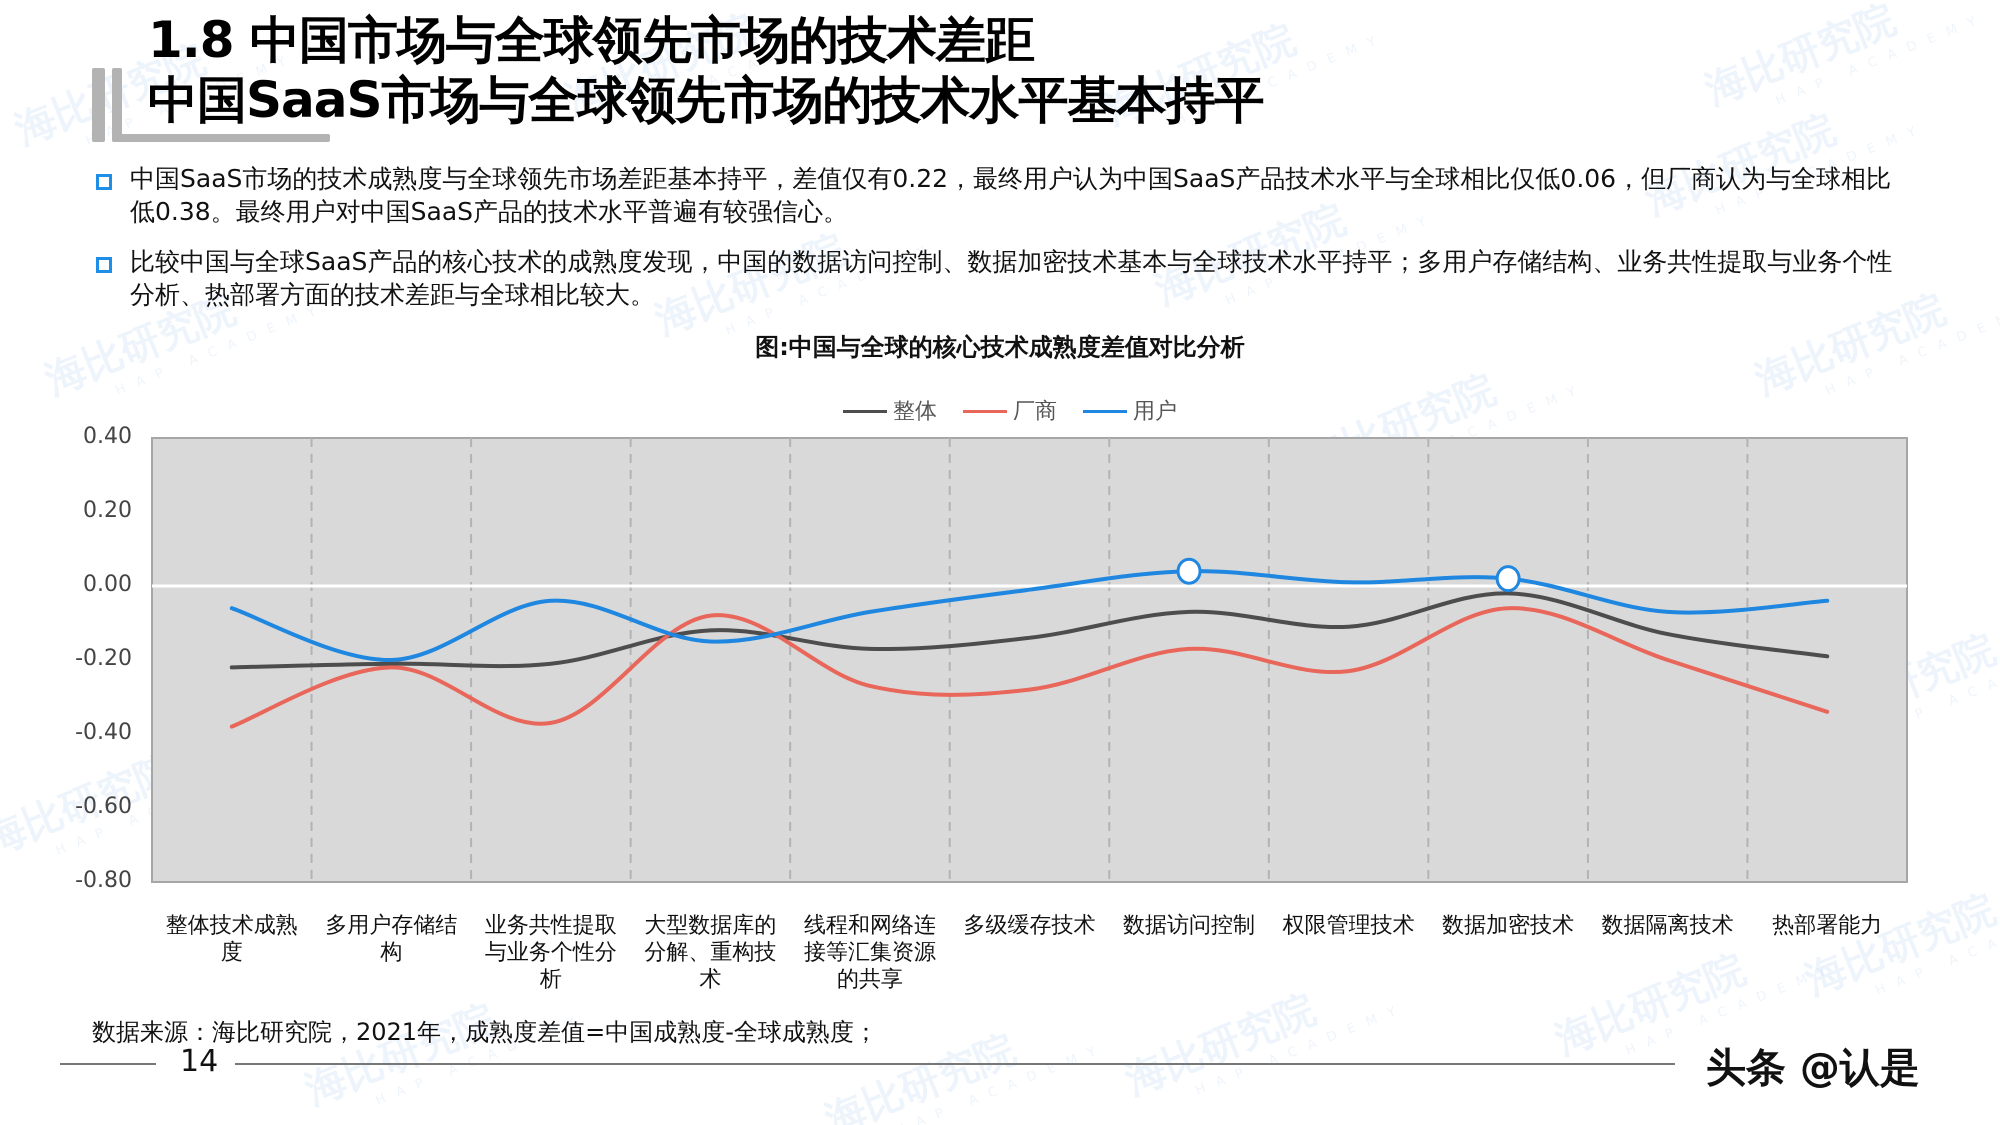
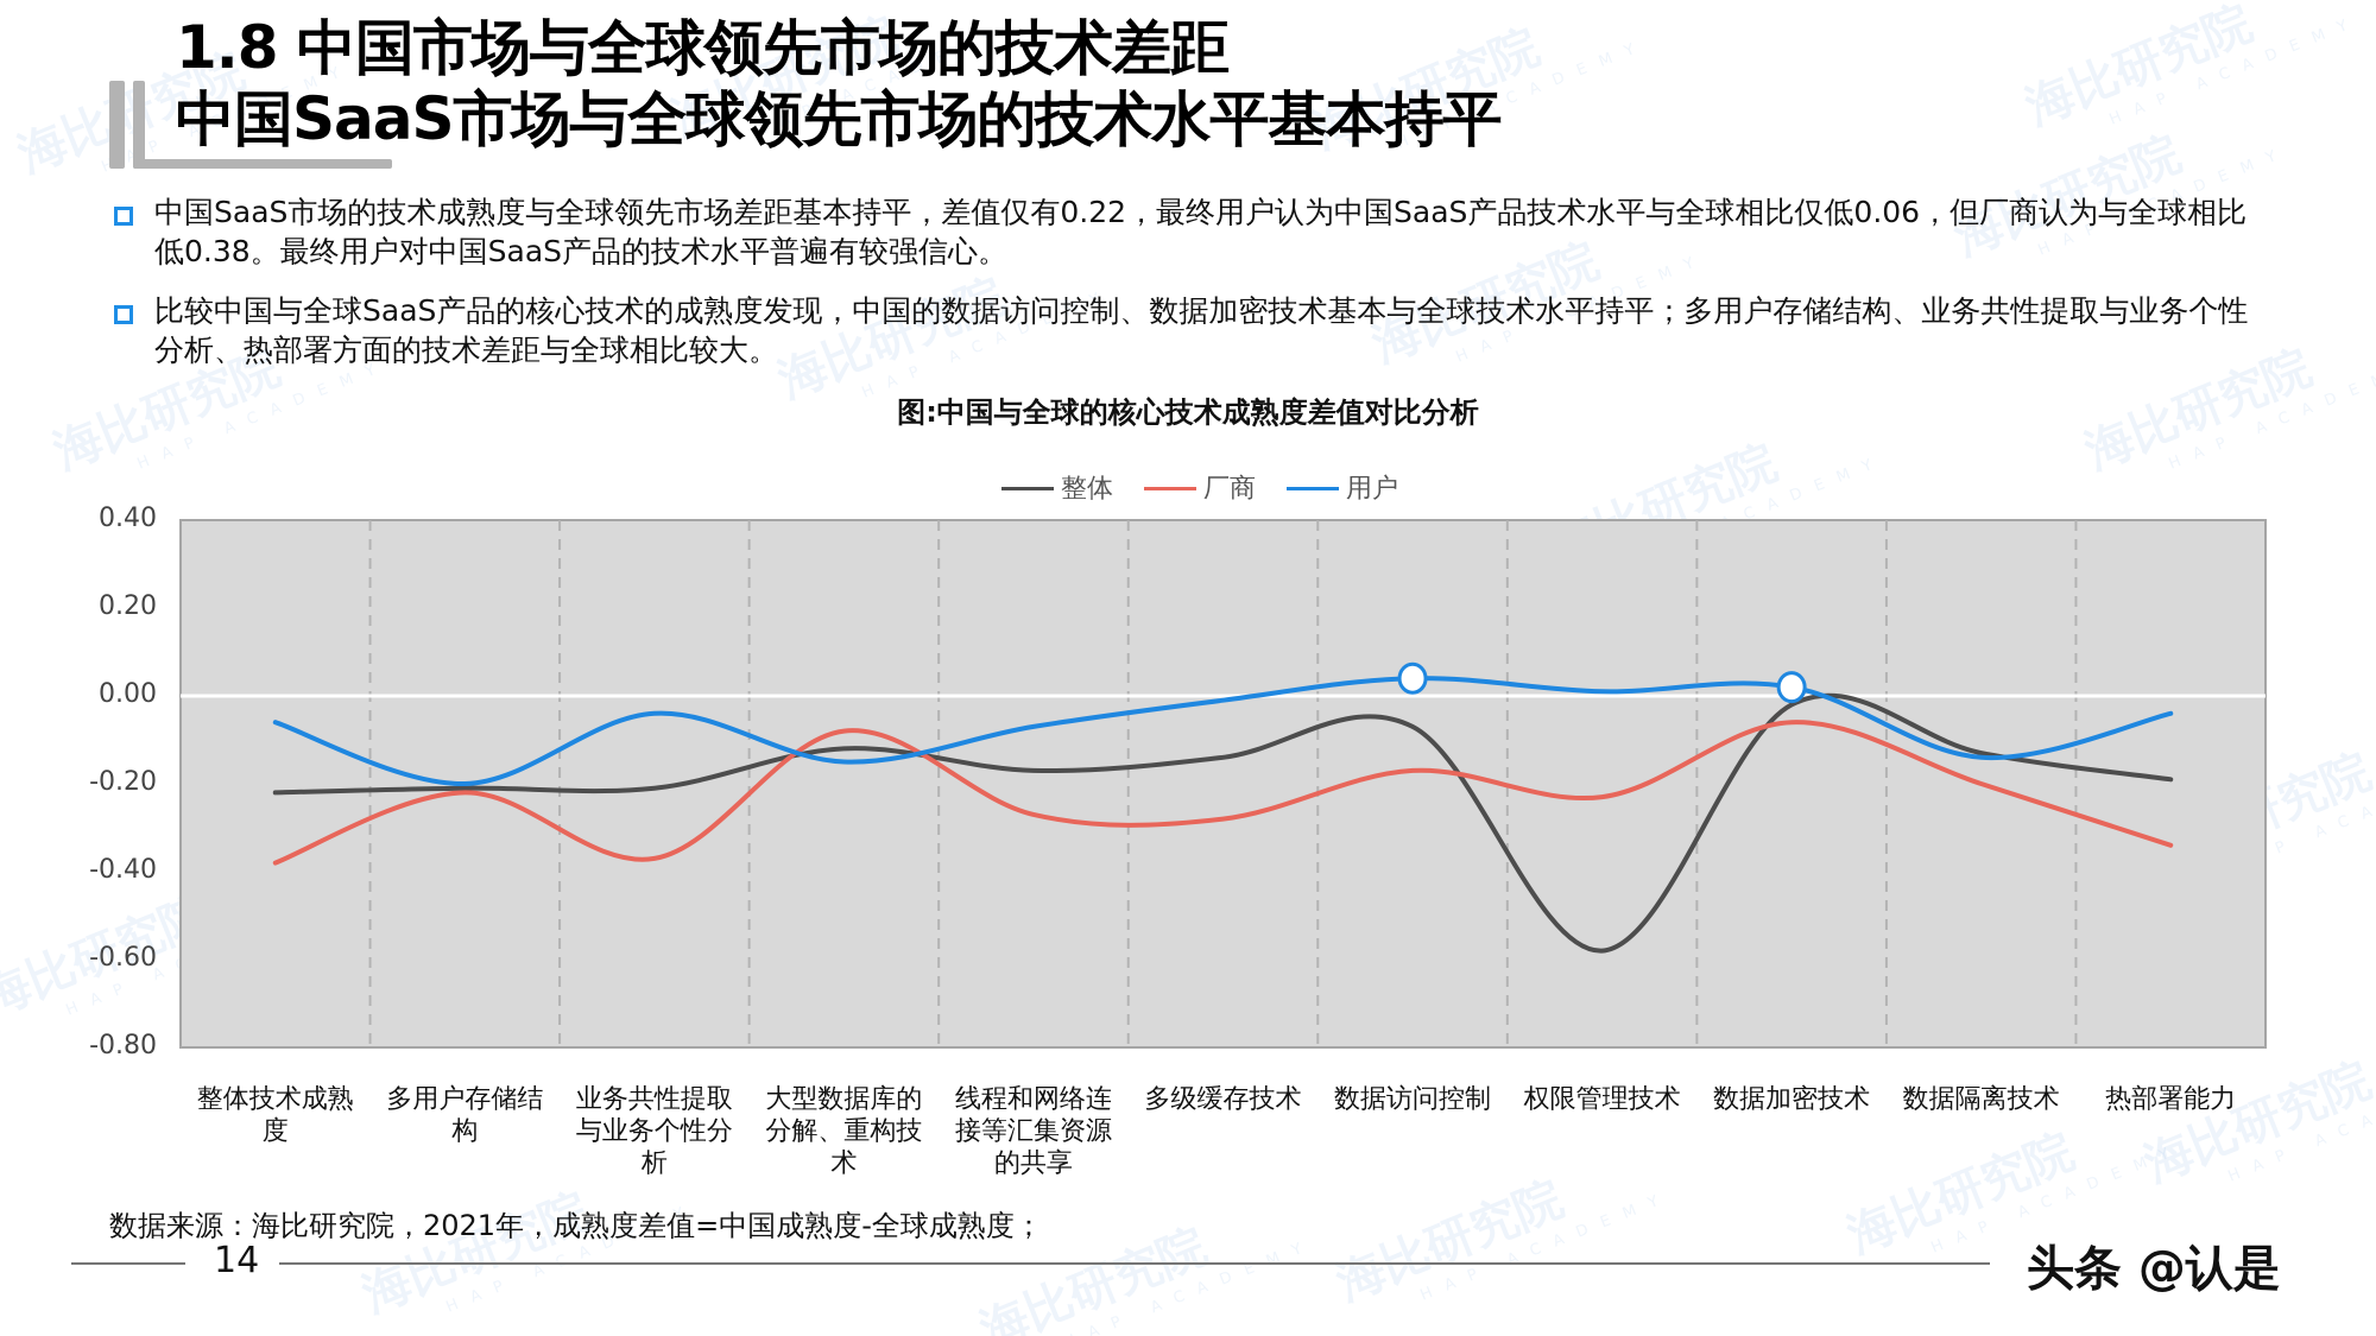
整体/权限管理技术: -0.11 -> -0.58
用户/数据隔离技术: -0.07 -> -0.14
